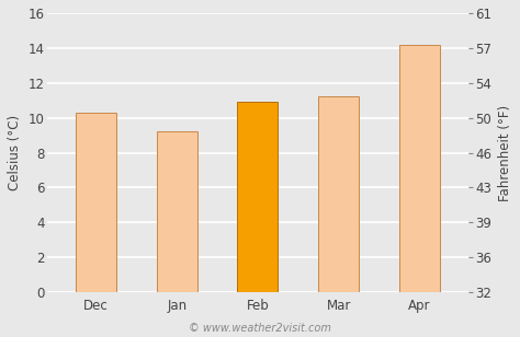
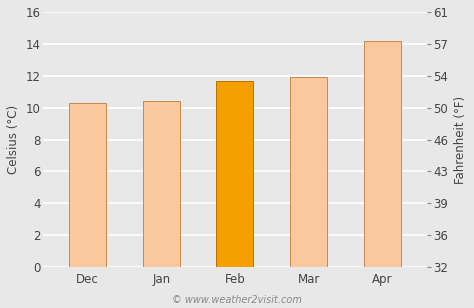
Jan: 9.2 -> 10.4
Feb: 10.9 -> 11.7
Mar: 11.2 -> 11.9
